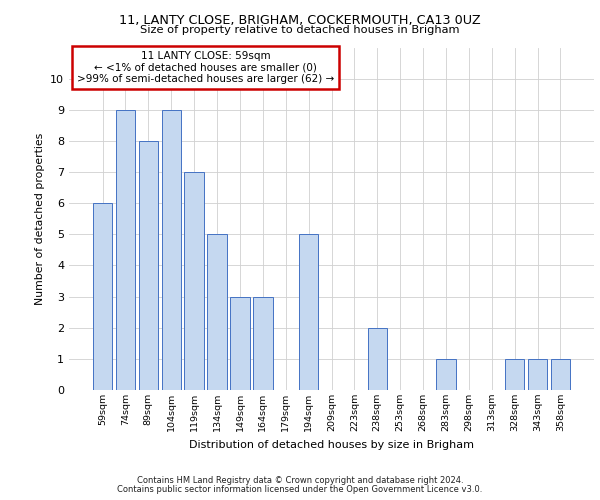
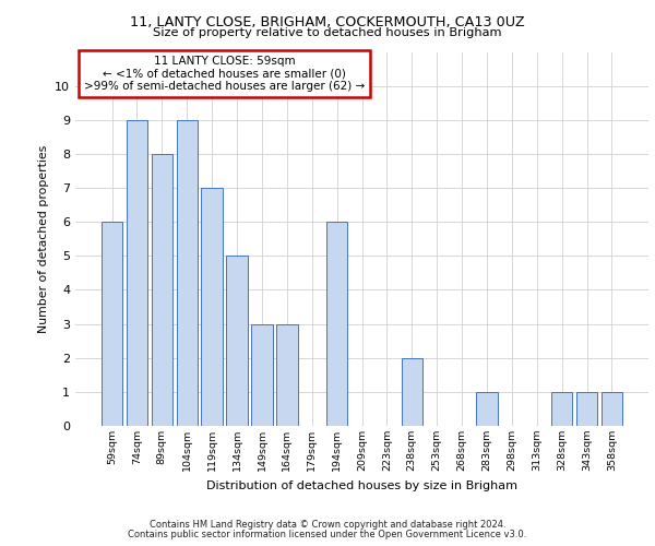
194sqm: 5 -> 6
